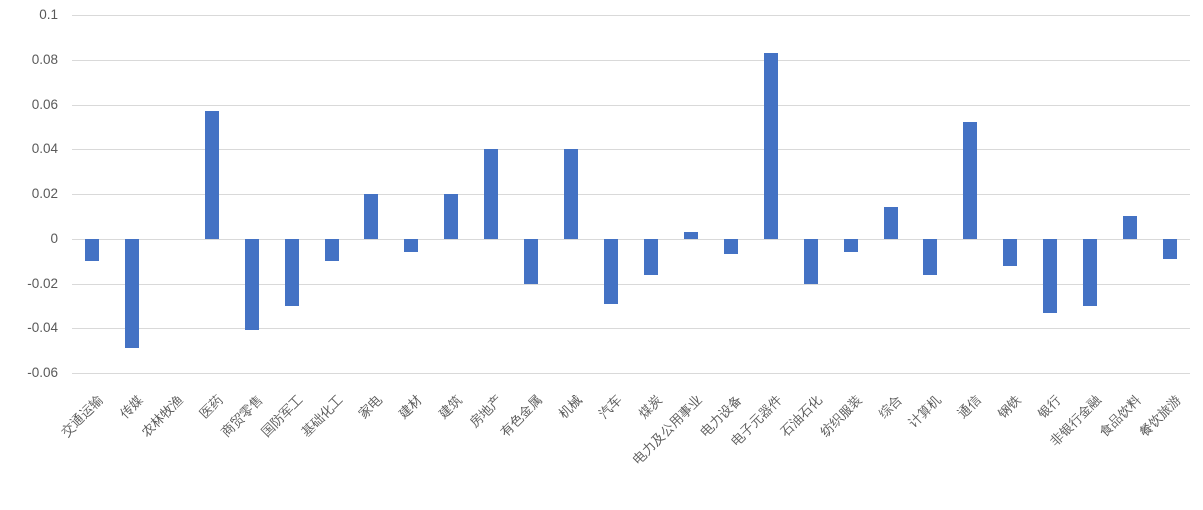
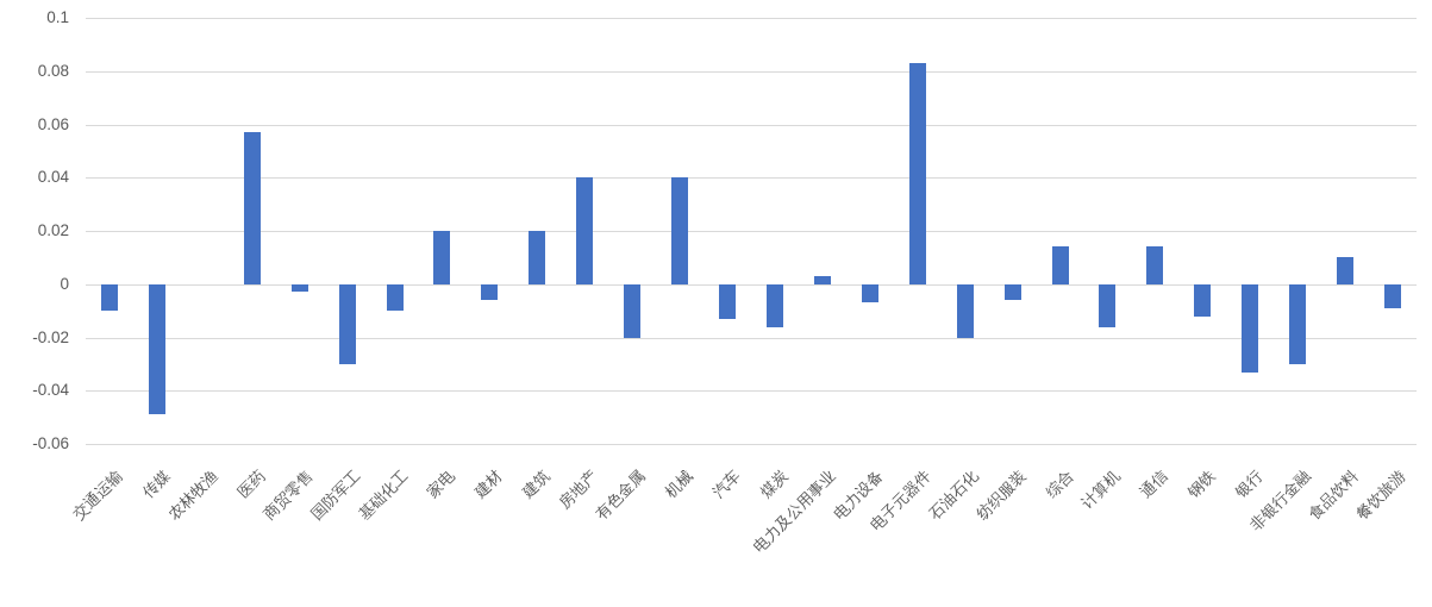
商贸零售: -0.041 -> -0.003
汽车: -0.029 -> -0.013
通信: 0.052 -> 0.014
